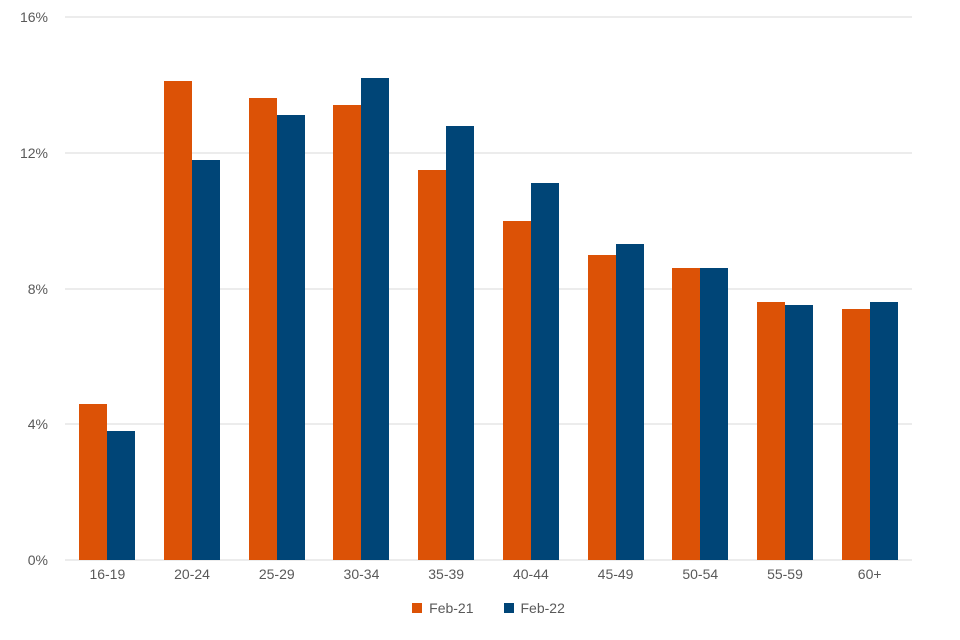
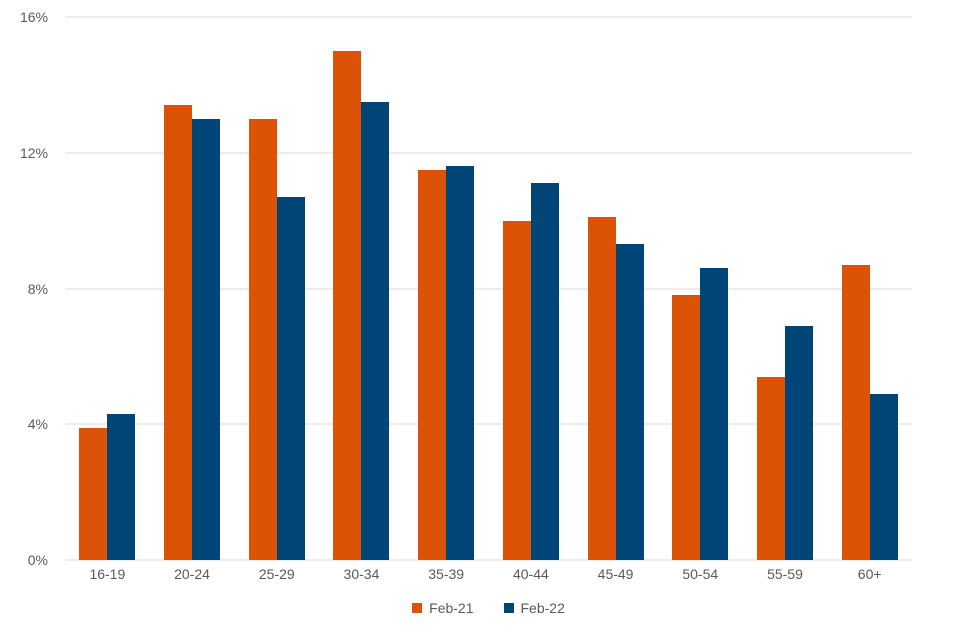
Feb-21/16-19: 4.6% -> 3.9%
Feb-22/16-19: 3.8% -> 4.3%
Feb-21/20-24: 14.1% -> 13.4%
Feb-22/20-24: 11.8% -> 13.0%
Feb-21/25-29: 13.6% -> 13.0%
Feb-22/25-29: 13.1% -> 10.7%
Feb-21/30-34: 13.4% -> 15.0%
Feb-22/30-34: 14.2% -> 13.5%
Feb-22/35-39: 12.8% -> 11.6%
Feb-21/45-49: 9.0% -> 10.1%
Feb-21/50-54: 8.6% -> 7.8%
Feb-21/55-59: 7.6% -> 5.4%
Feb-22/55-59: 7.5% -> 6.9%
Feb-21/60+: 7.4% -> 8.7%
Feb-22/60+: 7.6% -> 4.9%
